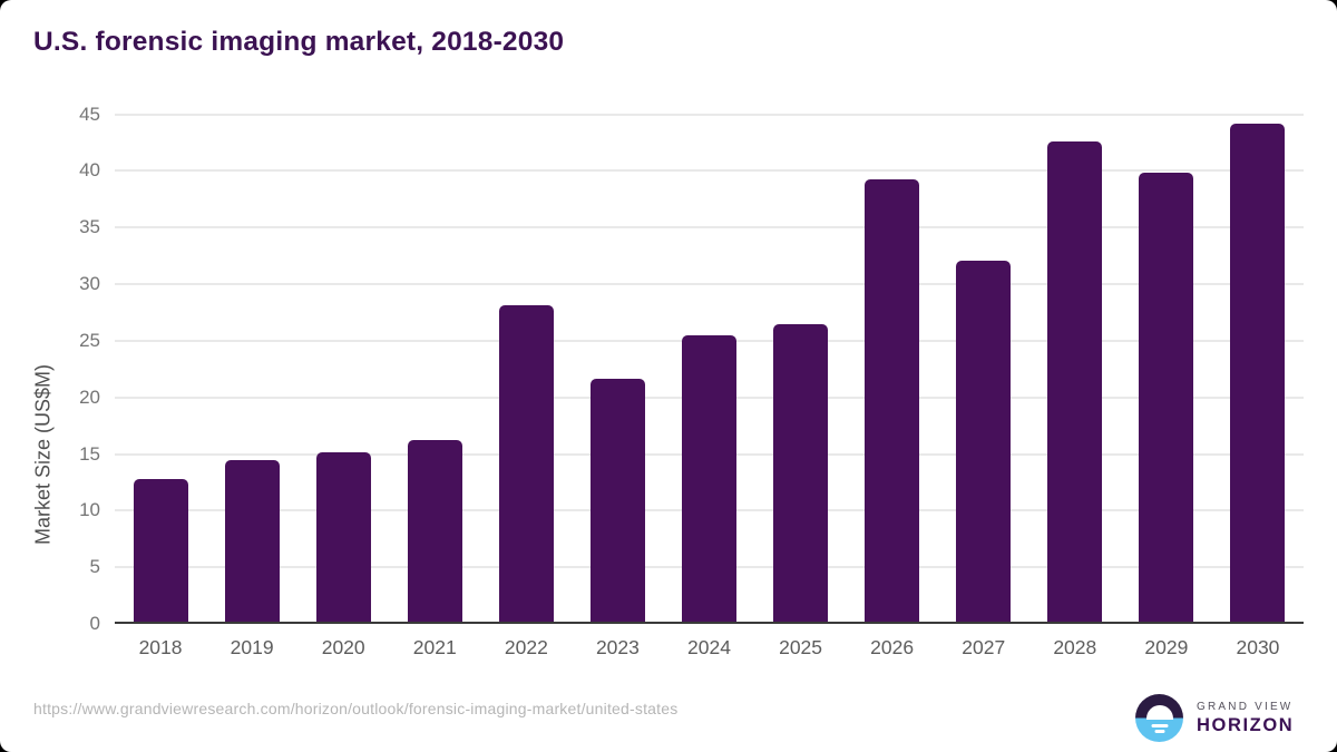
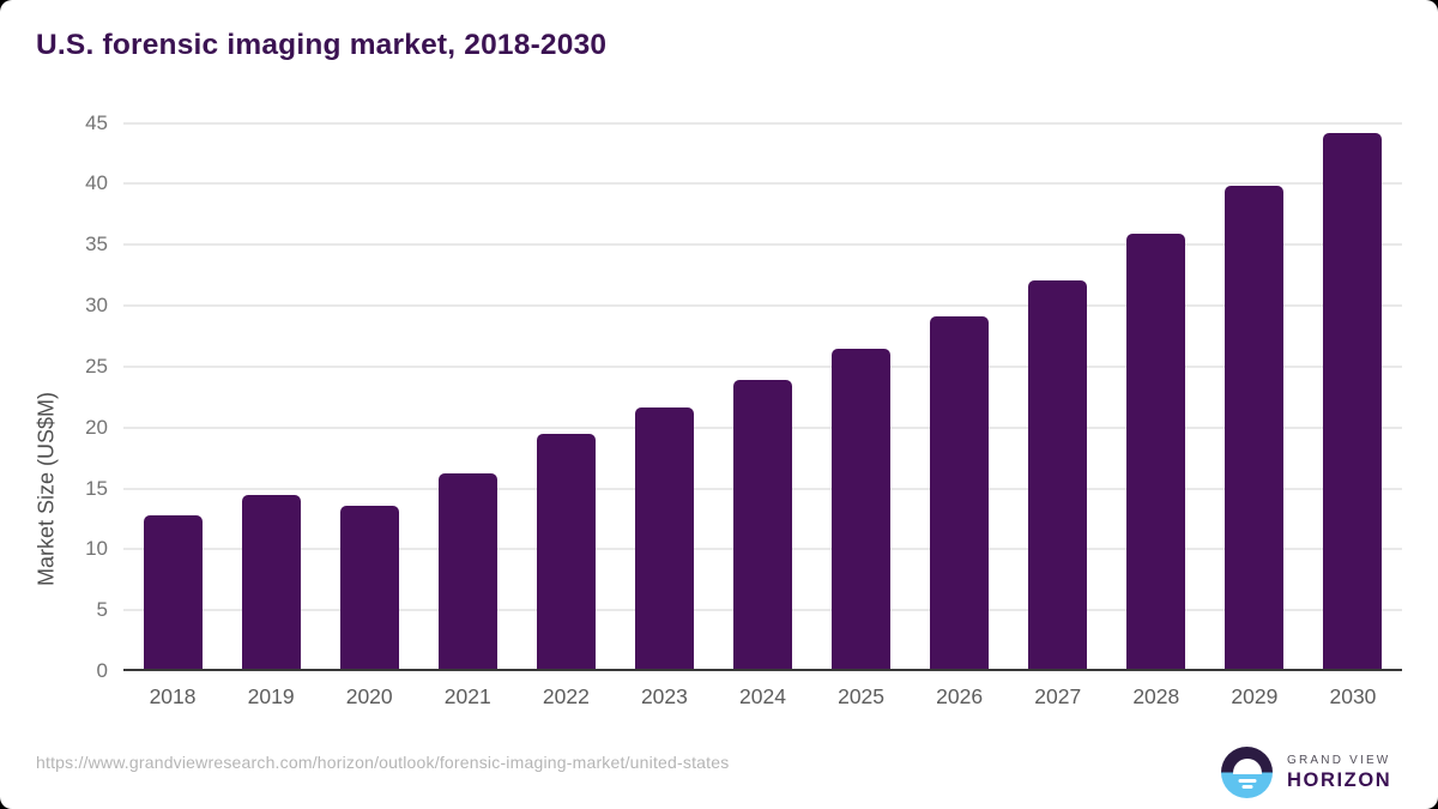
2020: 15.1 -> 13.6
2022: 28.1 -> 19.5
2024: 25.5 -> 23.9
2026: 39.2 -> 29.1
2028: 42.6 -> 35.9
